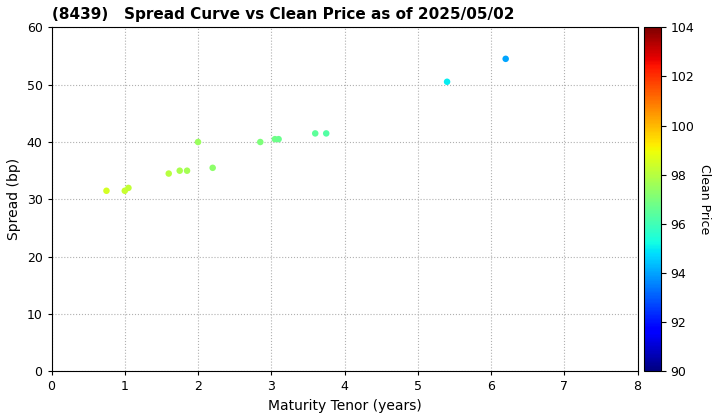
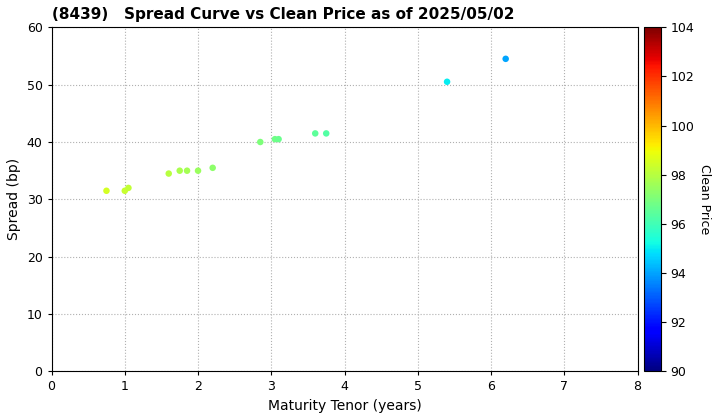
2: 40.0 -> 35.0
